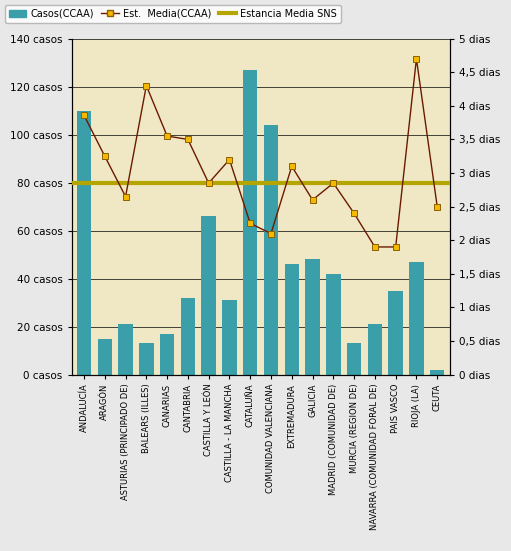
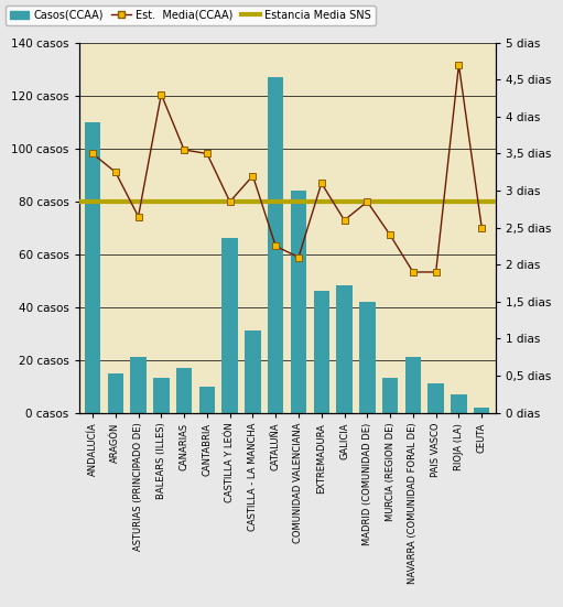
Est. Media(CCAA)/ANDALUCÍA: 3,86 dias -> 3,50 dias
Casos(CCAA)/CANTABRIA: 32 casos -> 10 casos
Casos(CCAA)/COMUNIDAD VALENCIANA: 104 casos -> 84 casos
Casos(CCAA)/PAIS VASCO: 35 casos -> 11 casos
Casos(CCAA)/RIOJA (LA): 47 casos -> 7 casos
